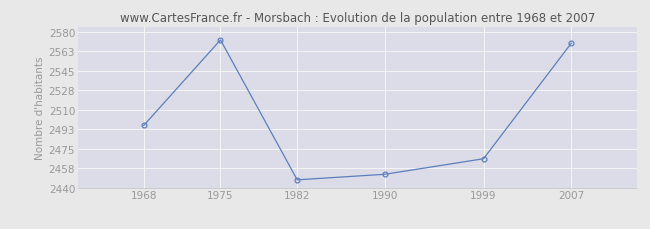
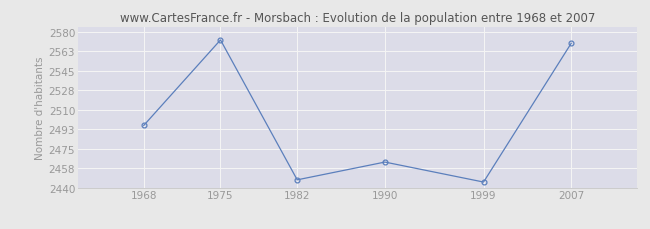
1990: 2452 -> 2463
1999: 2466 -> 2445
